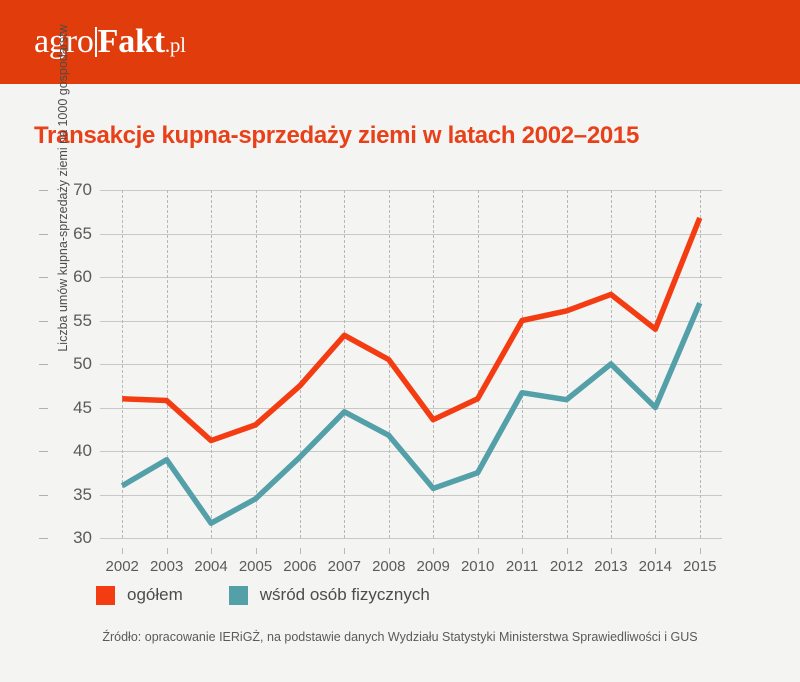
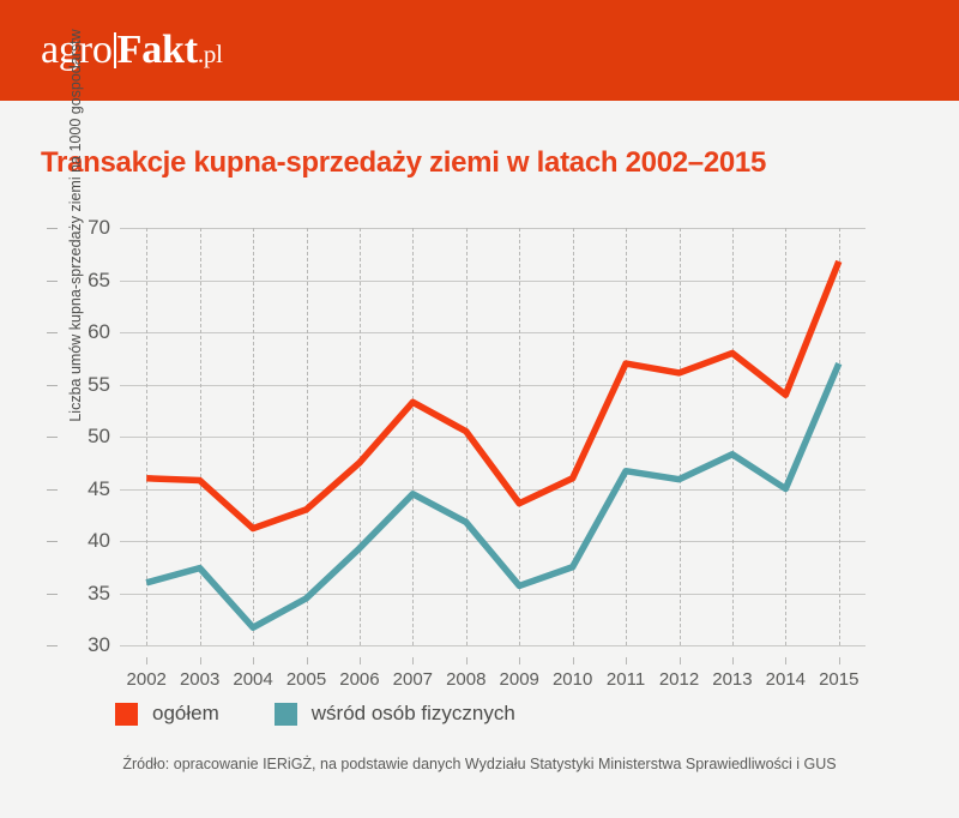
wśród osób fizycznych/2003: 39 -> 37
ogółem/2011: 55 -> 57
wśród osób fizycznych/2013: 50 -> 48
